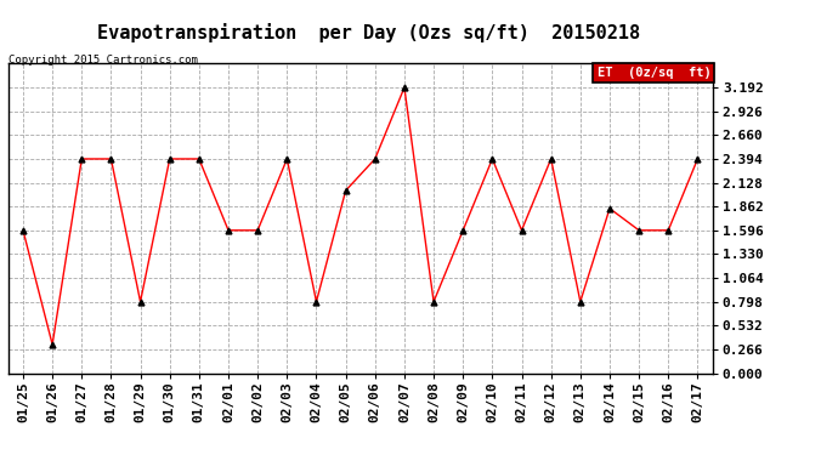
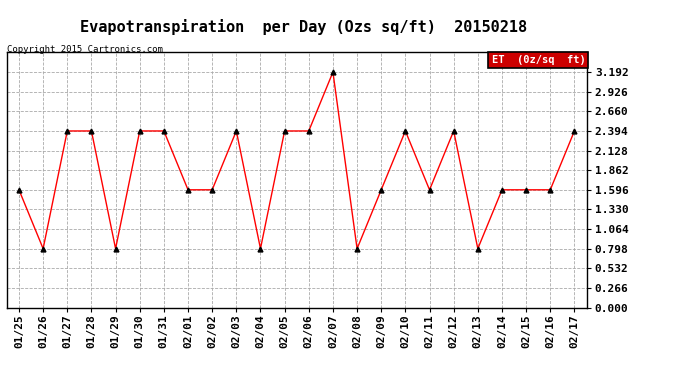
01/26: 0.32 -> 0.80
02/05: 2.04 -> 2.39
02/14: 1.84 -> 1.60
